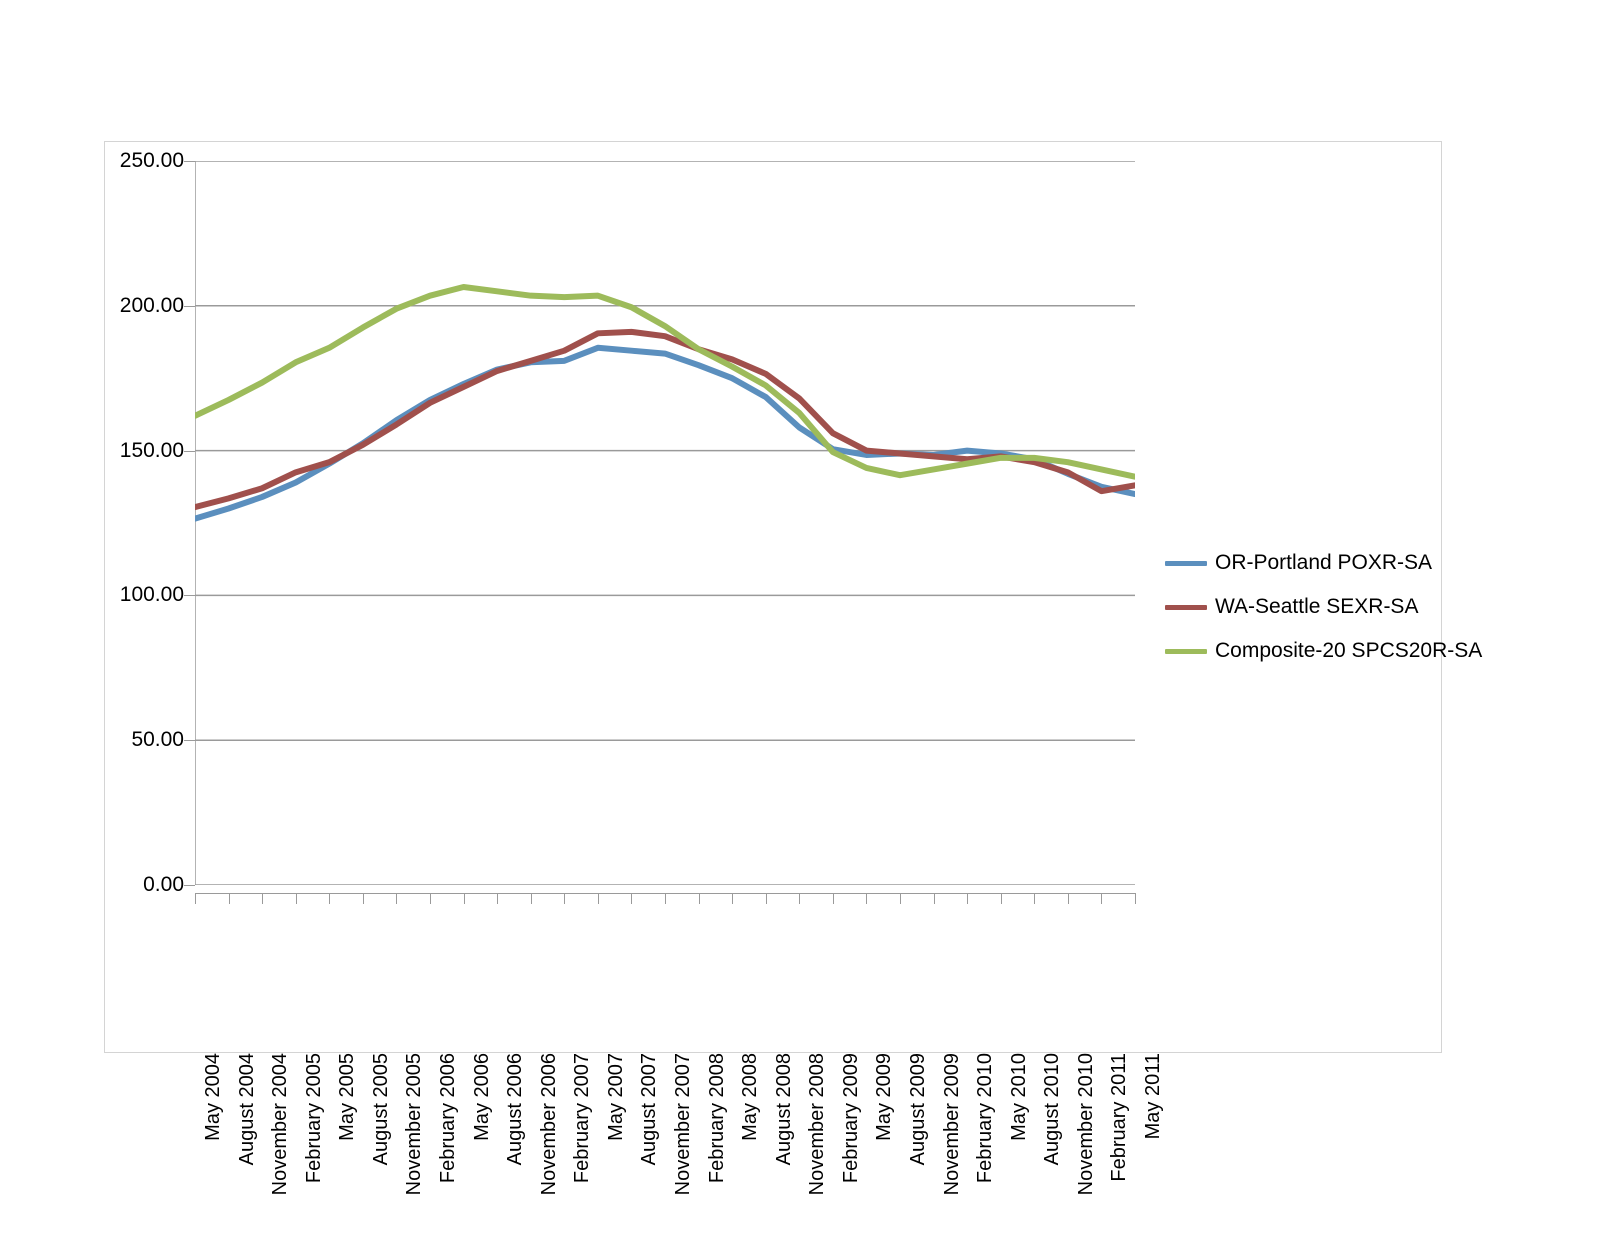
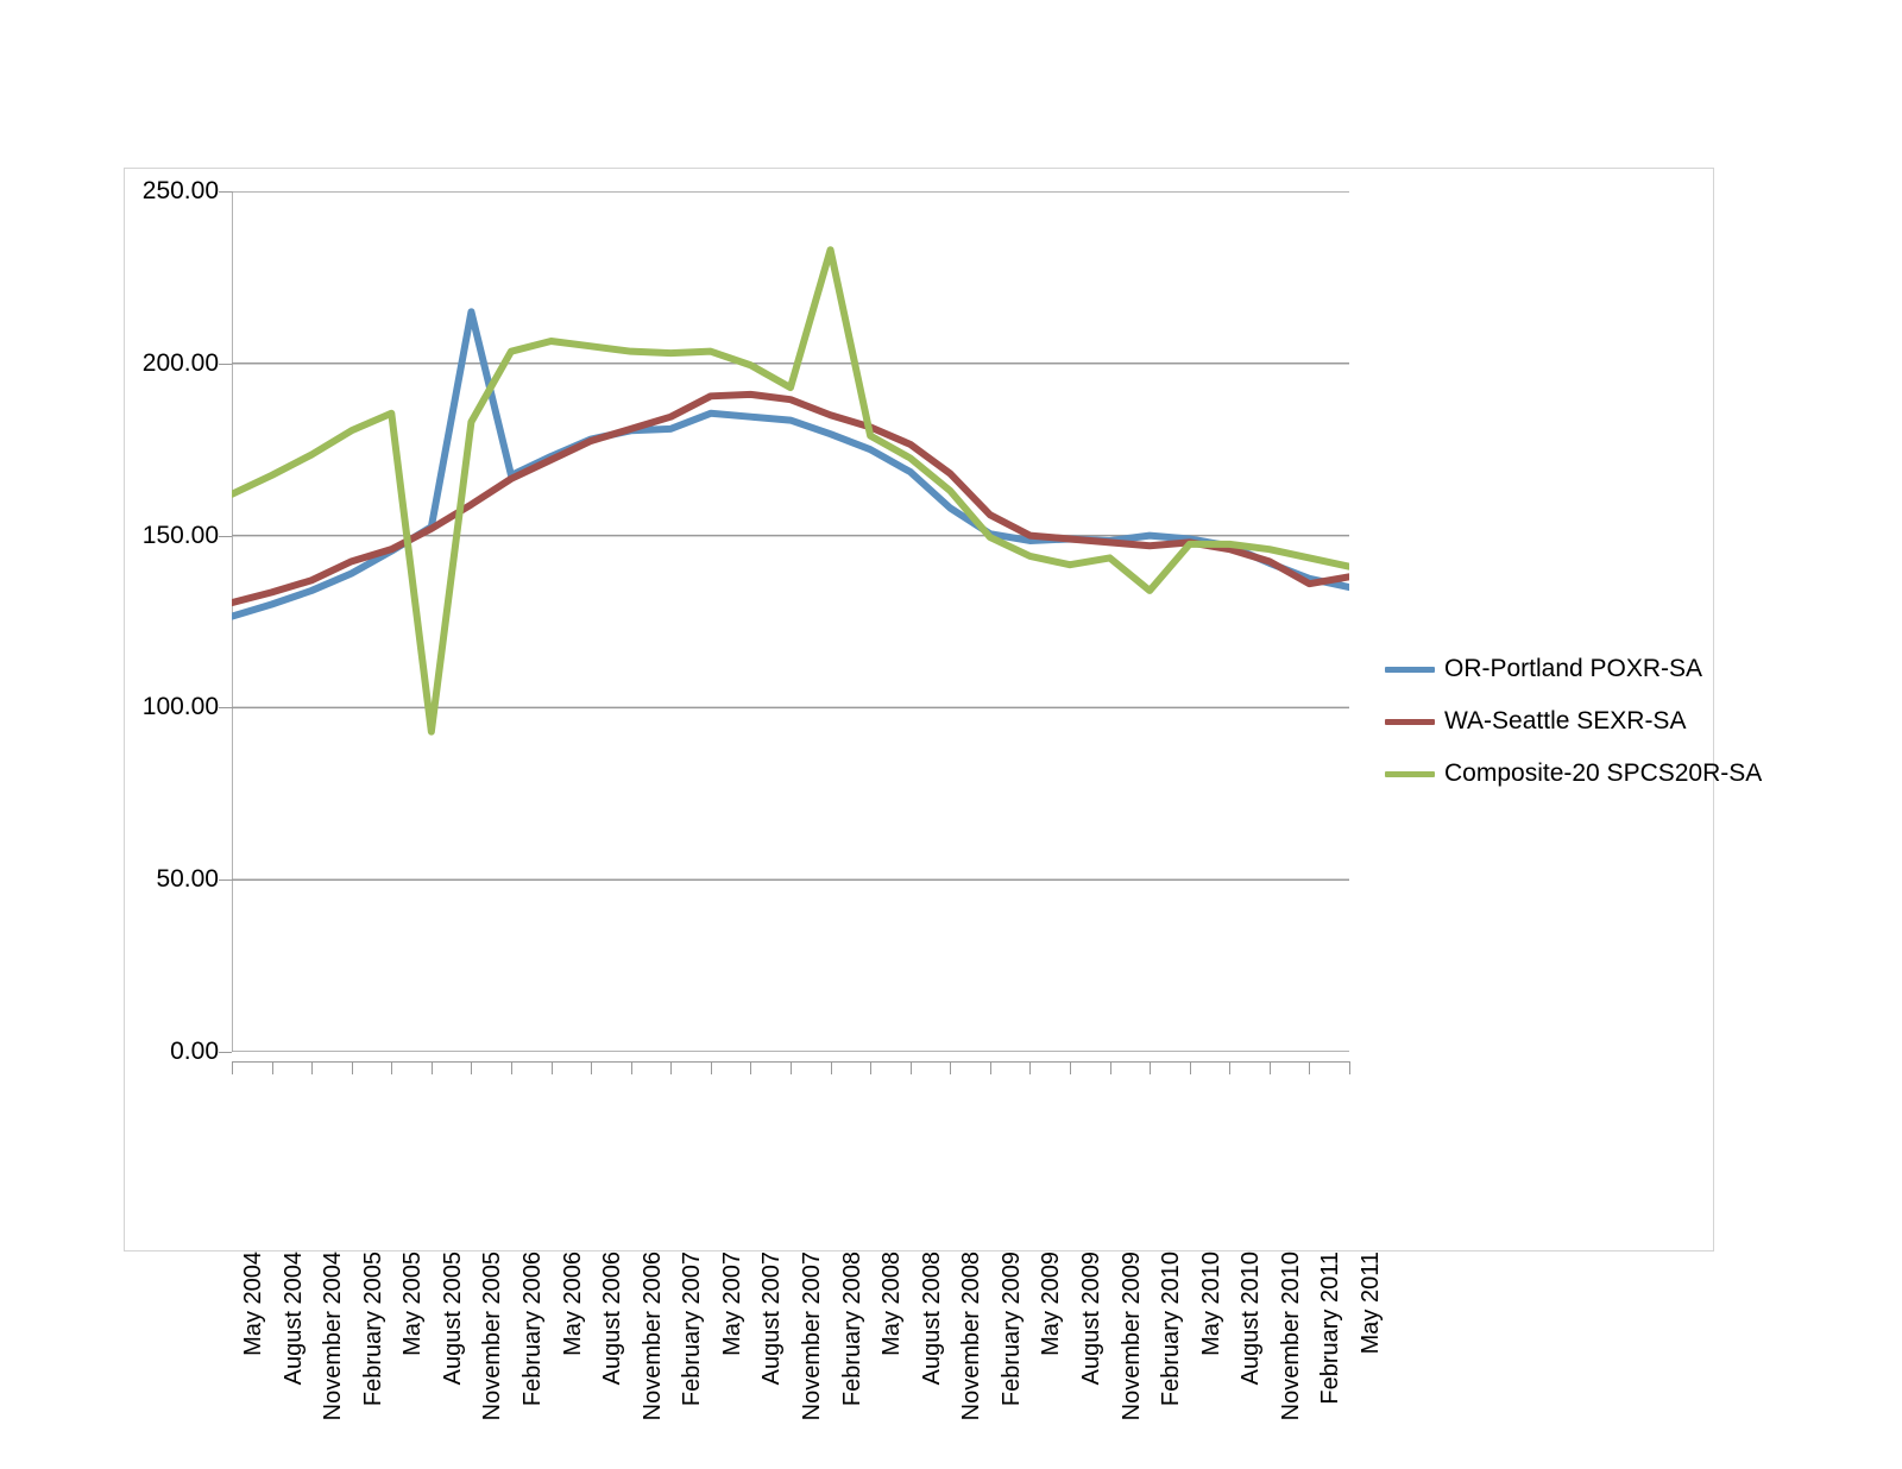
Composite-20 SPCS20R-SA/August 2005: 192 -> 93
OR-Portland POXR-SA/November 2005: 160 -> 215
Composite-20 SPCS20R-SA/November 2005: 199 -> 183
Composite-20 SPCS20R-SA/February 2008: 185 -> 233
Composite-20 SPCS20R-SA/February 2010: 146 -> 134
